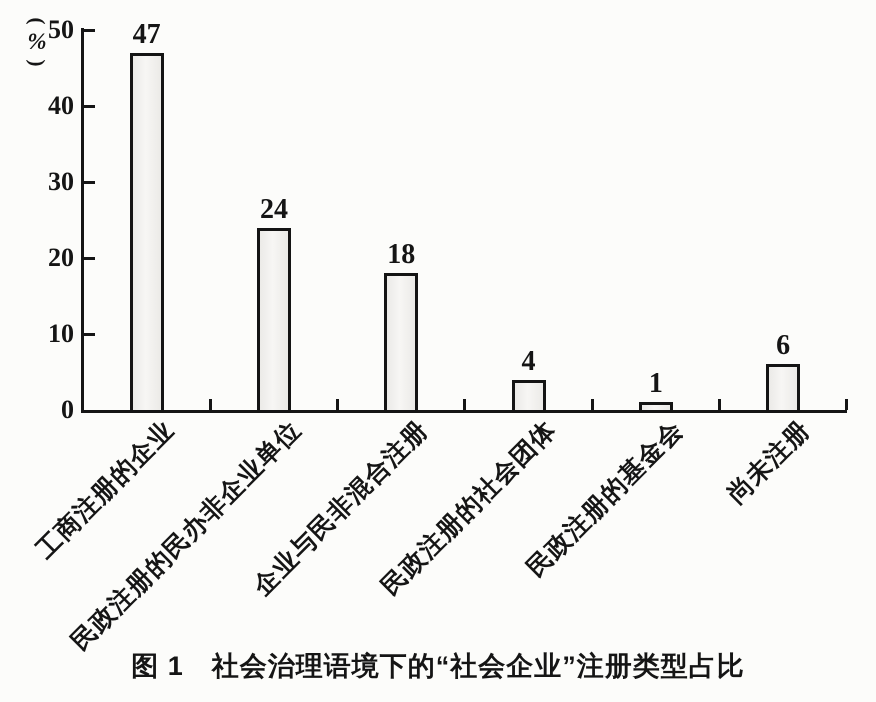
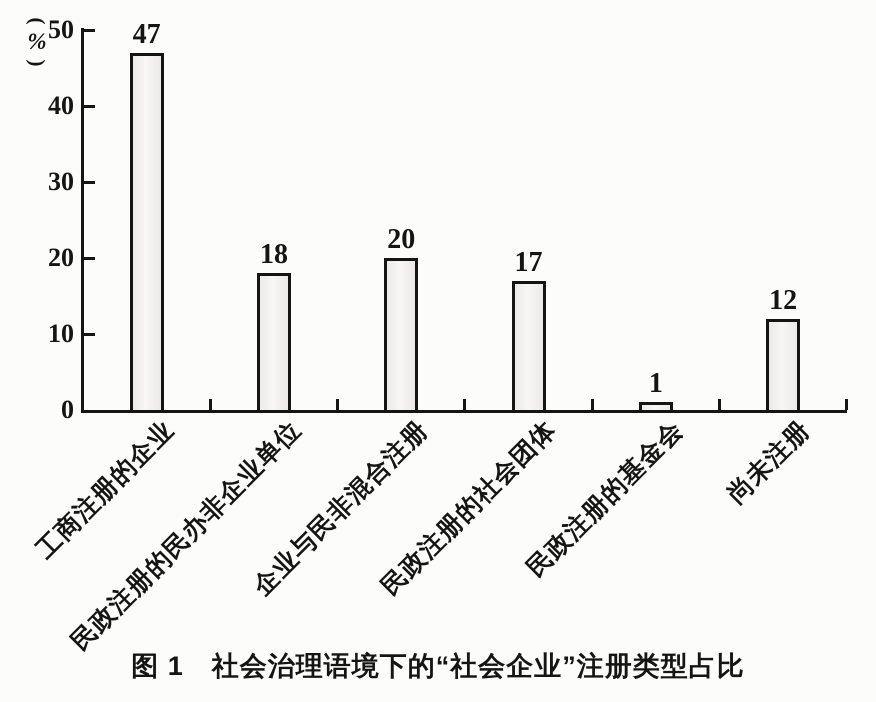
民政注册的民办非企业单位: 24 -> 18
企业与民非混合注册: 18 -> 20
民政注册的社会团体: 4 -> 17
尚未注册: 6 -> 12
